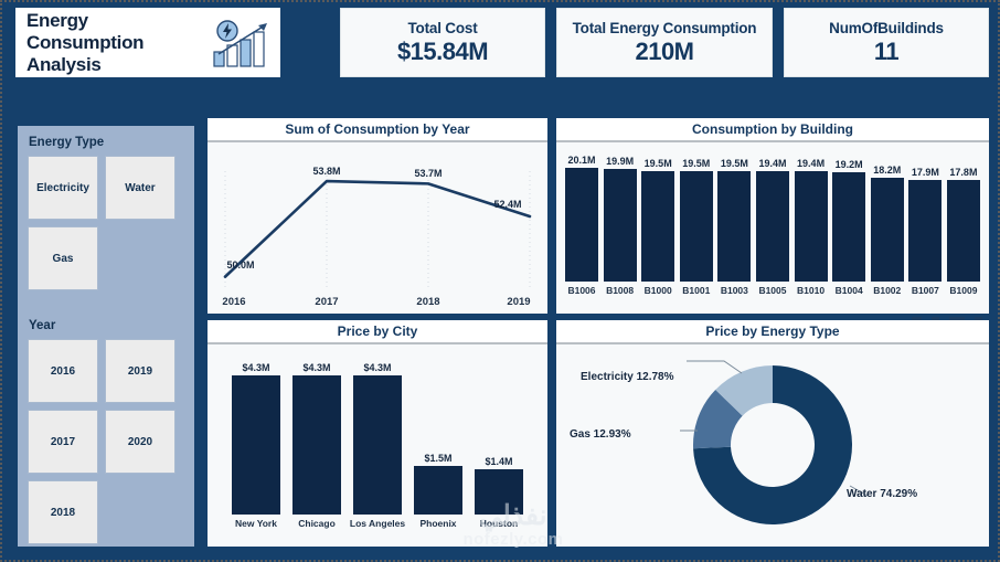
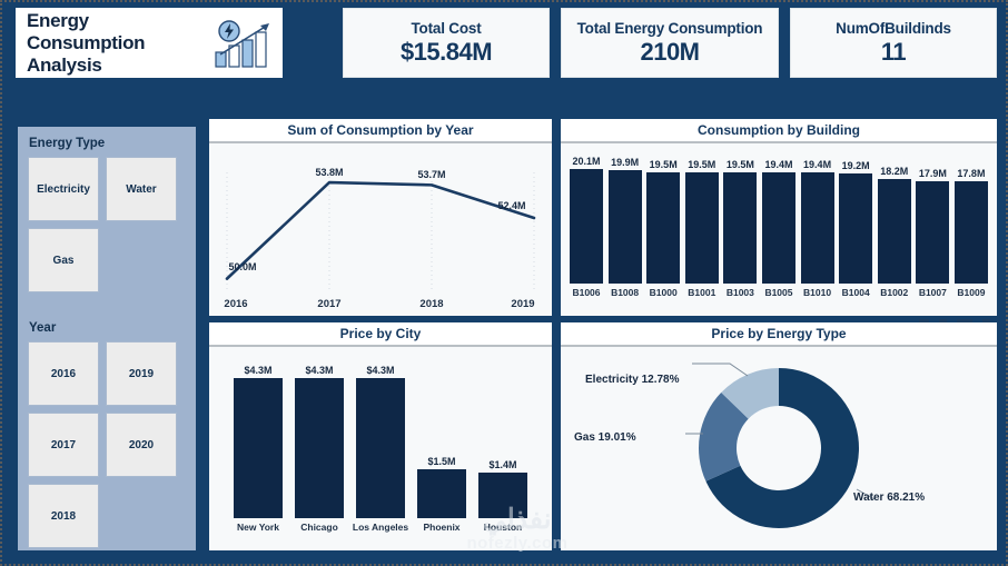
Price by Energy Type/Water: 74.29% -> 68.21%
Price by Energy Type/Gas: 12.93% -> 19.01%
